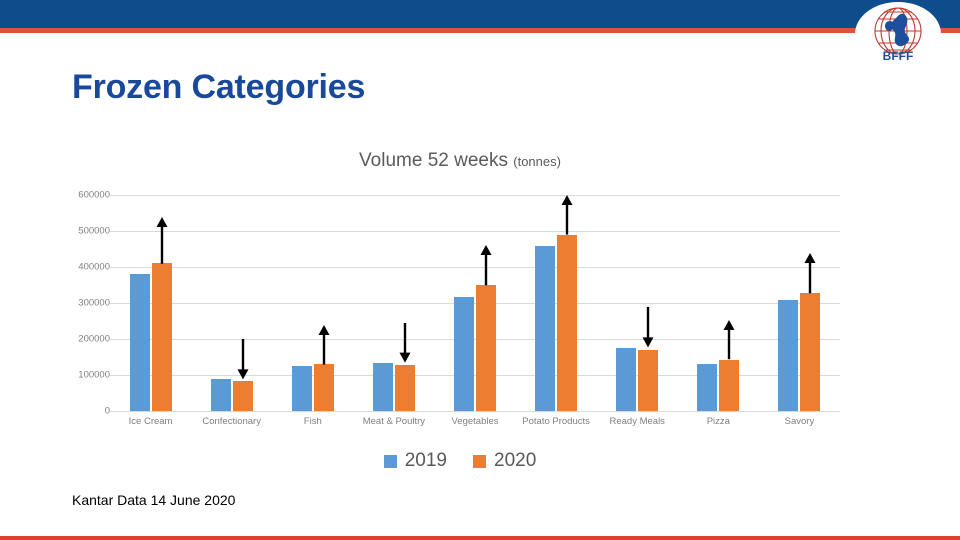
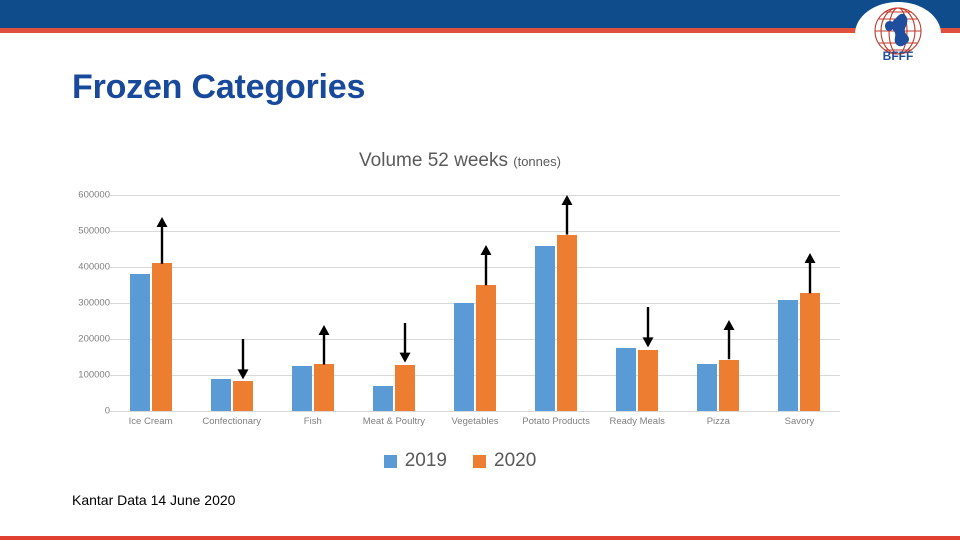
2019/Meat & Poultry: 130000 -> 70000
2019/Vegetables: 320000 -> 300000
